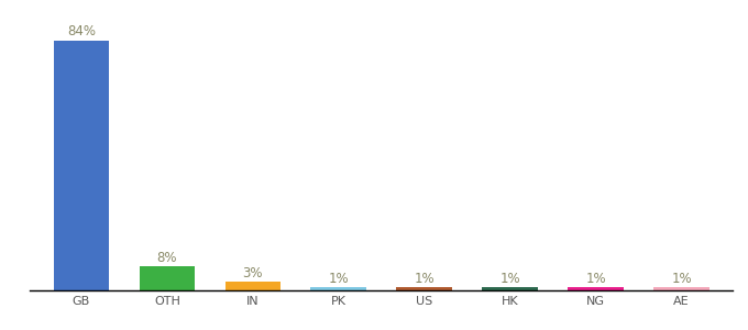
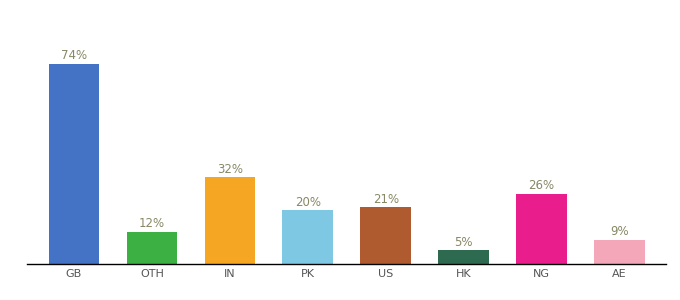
GB: 84% -> 74%
OTH: 8% -> 12%
IN: 3% -> 32%
PK: 1% -> 20%
US: 1% -> 21%
HK: 1% -> 5%
NG: 1% -> 26%
AE: 1% -> 9%
